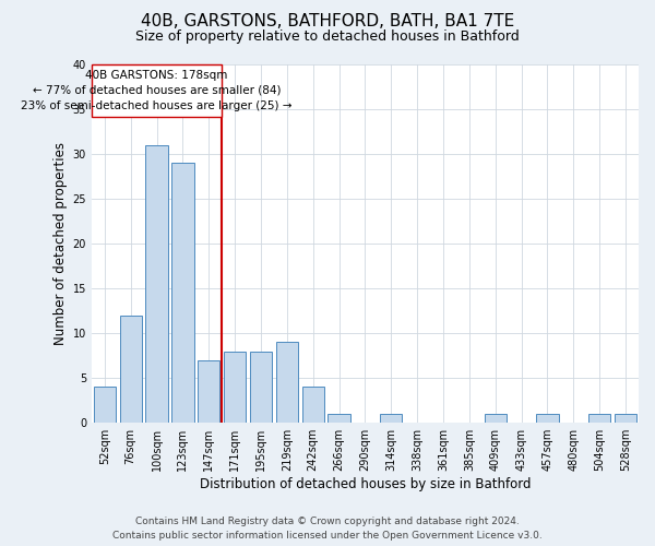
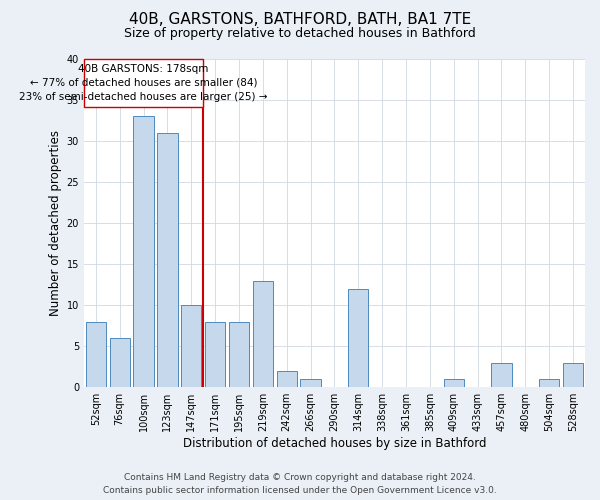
52sqm: 4 -> 8
76sqm: 12 -> 6
100sqm: 31 -> 33
123sqm: 29 -> 31
147sqm: 7 -> 10
219sqm: 9 -> 13
242sqm: 4 -> 2
314sqm: 1 -> 12
457sqm: 1 -> 3
528sqm: 1 -> 3
